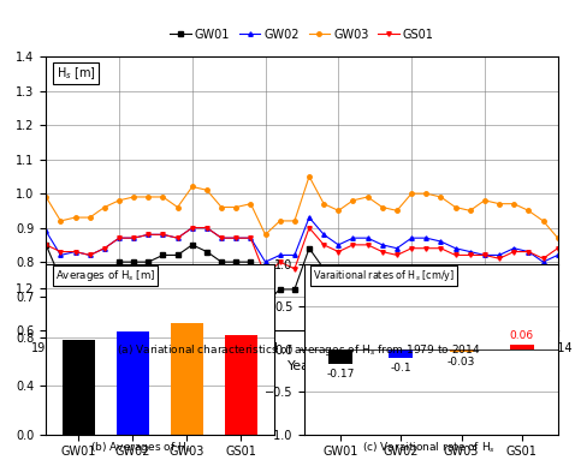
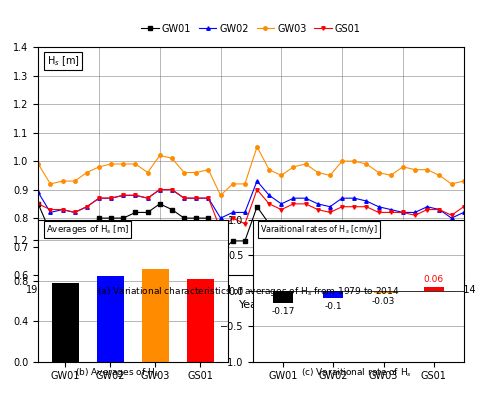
GW03/2014: 0.87 -> 0.93
